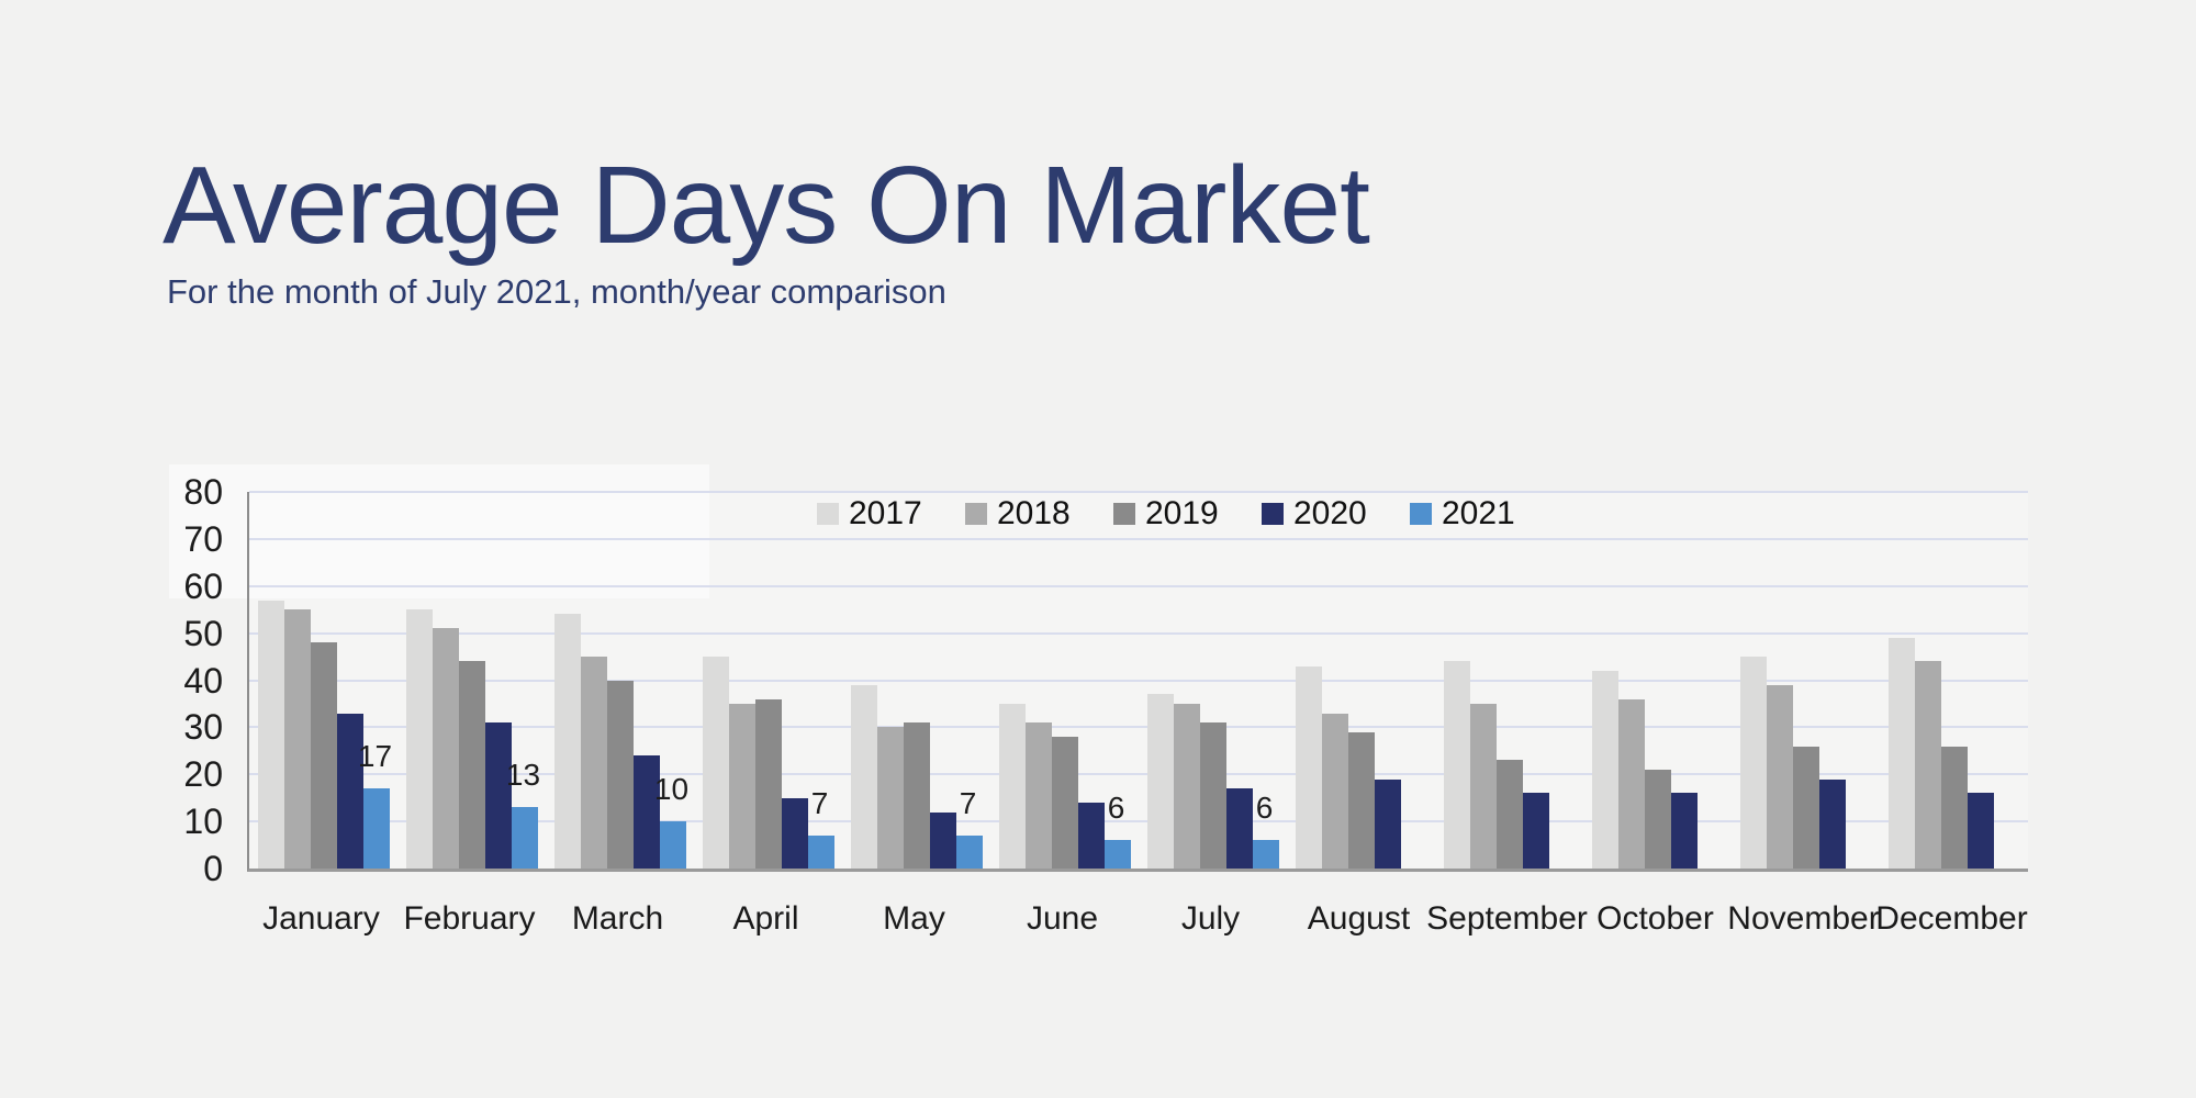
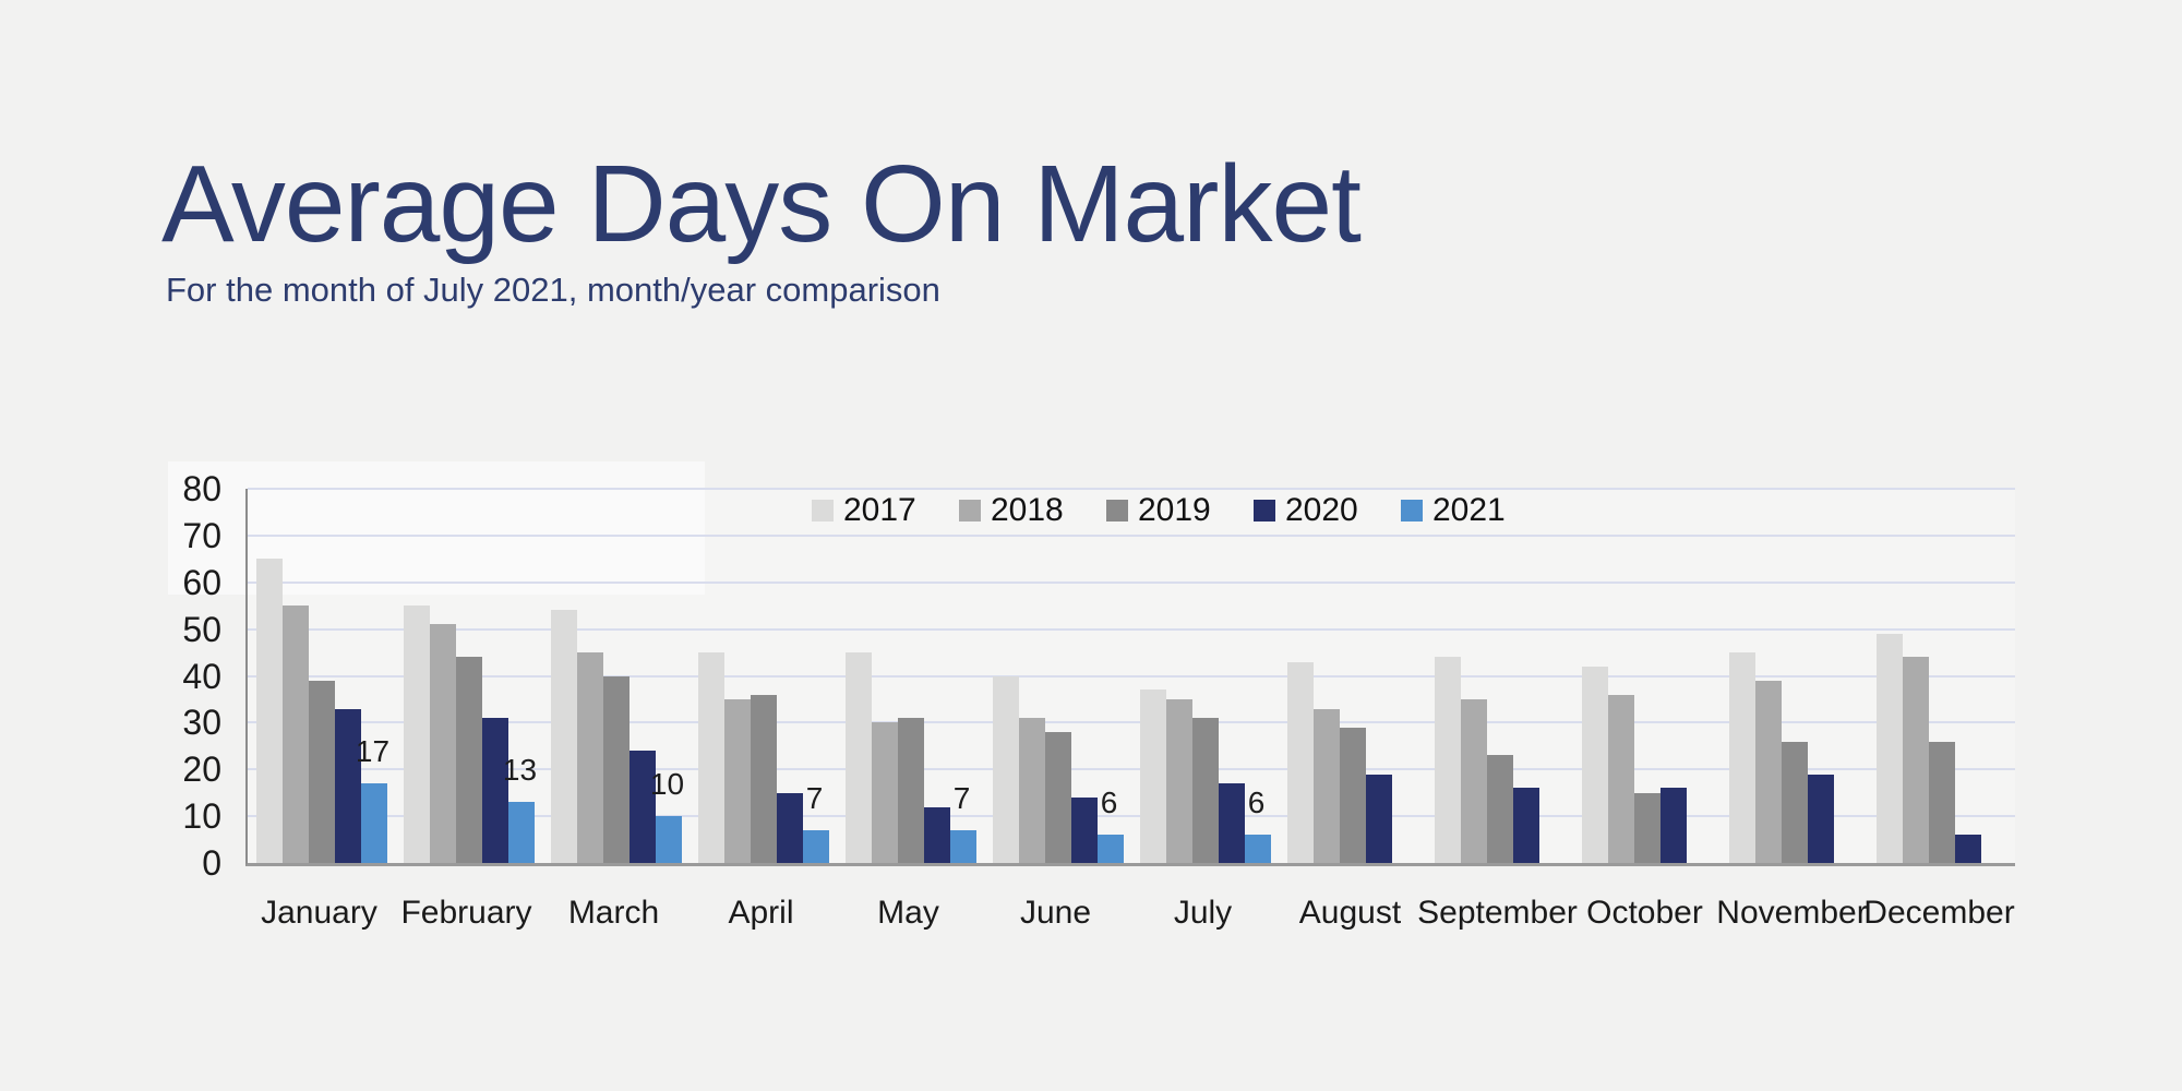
2017/January: 57 -> 65
2019/January: 48 -> 39
2017/May: 39 -> 45
2017/June: 35 -> 40
2019/October: 21 -> 15
2020/December: 16 -> 6
